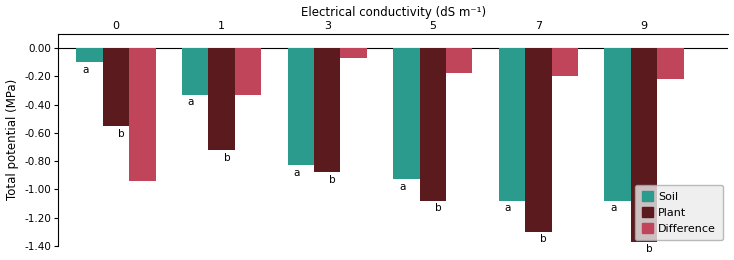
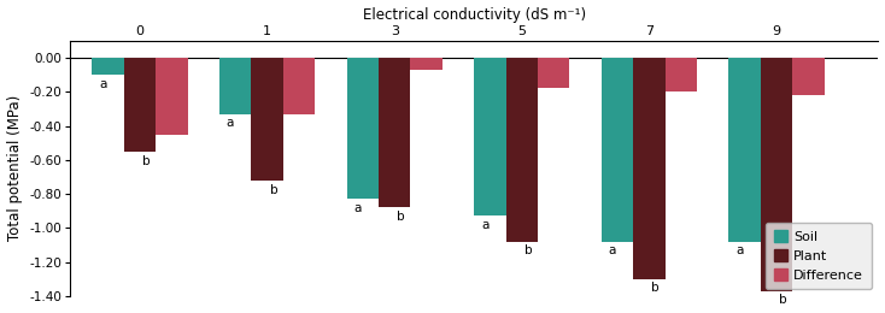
Difference/0: -0.94 -> -0.45
